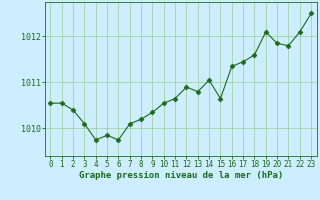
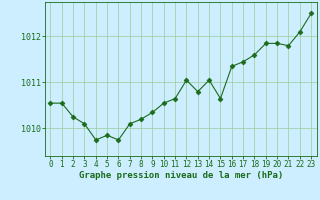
2: 1010.40 -> 1010.25
12: 1010.90 -> 1011.05
19: 1012.10 -> 1011.85
